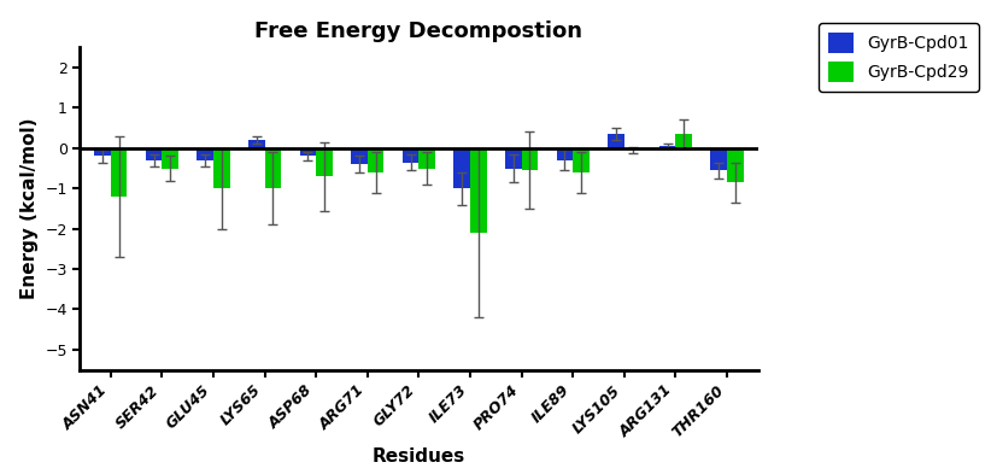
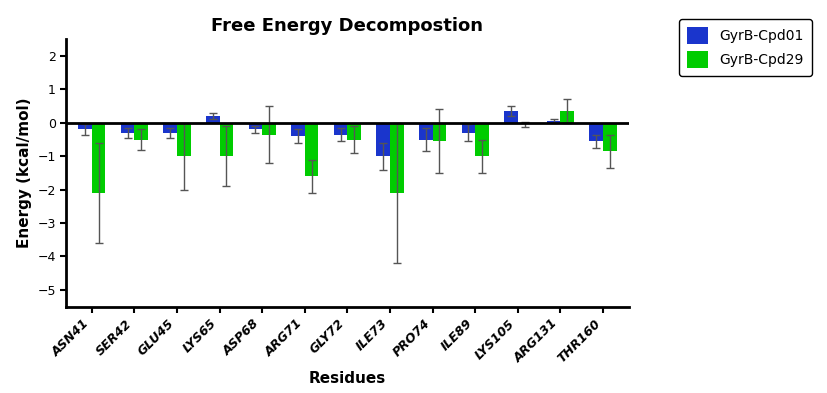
GyrB-Cpd29/ASN41: -1.20 -> -2.10
GyrB-Cpd29/ASP68: -0.70 -> -0.35
GyrB-Cpd29/ARG71: -0.60 -> -1.60
GyrB-Cpd29/ILE89: -0.60 -> -1.00
